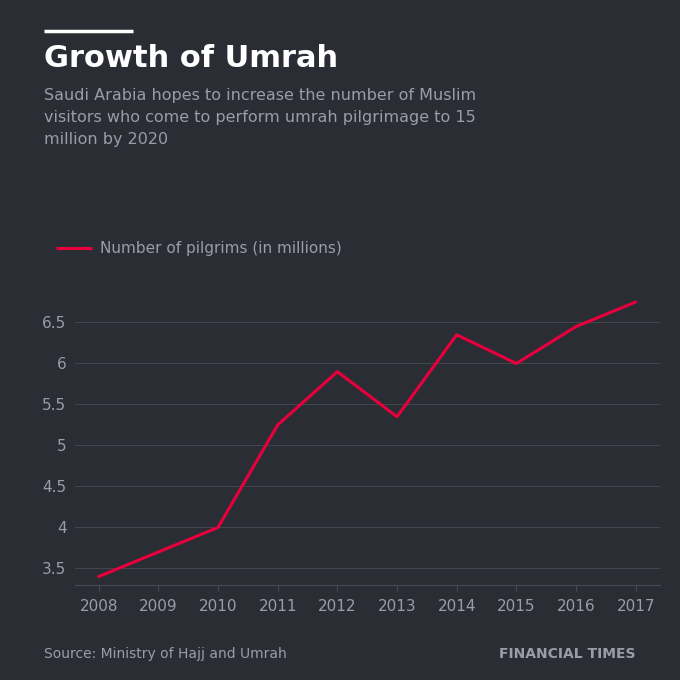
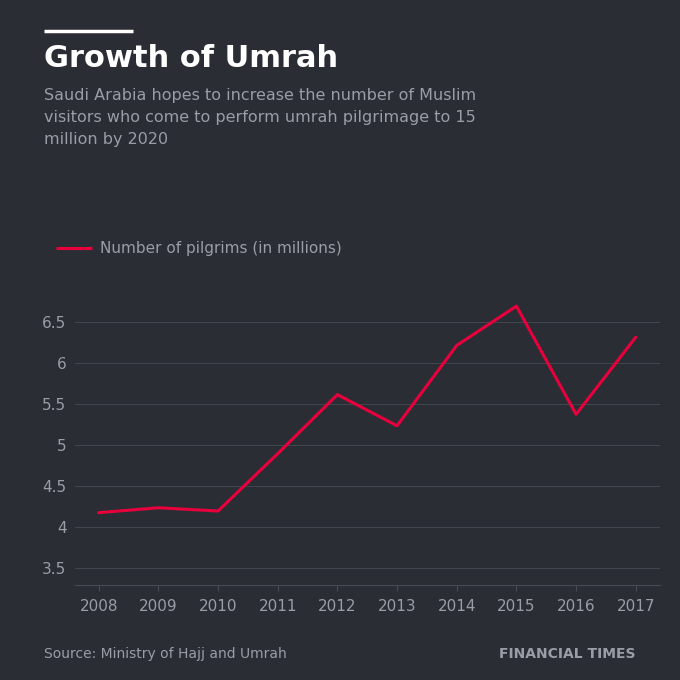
2008: 3.40 -> 4.18
2009: 3.70 -> 4.24
2010: 4.00 -> 4.20
2011: 5.25 -> 4.90
2012: 5.90 -> 5.62
2013: 5.35 -> 5.24
2014: 6.35 -> 6.22
2015: 6.00 -> 6.70
2016: 6.45 -> 5.38
2017: 6.75 -> 6.32
